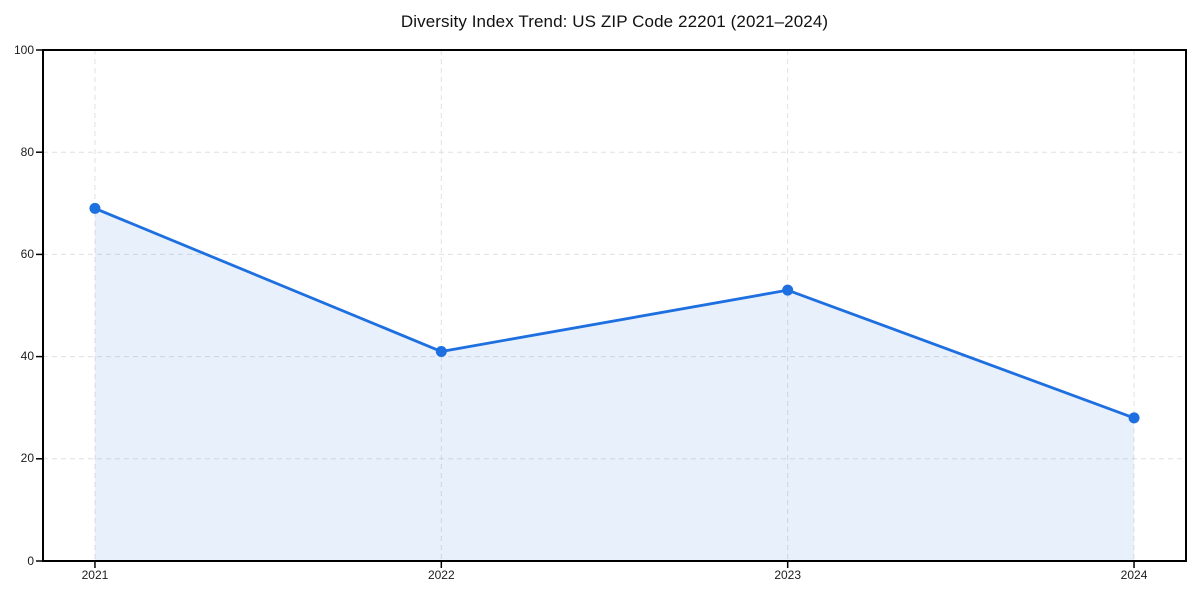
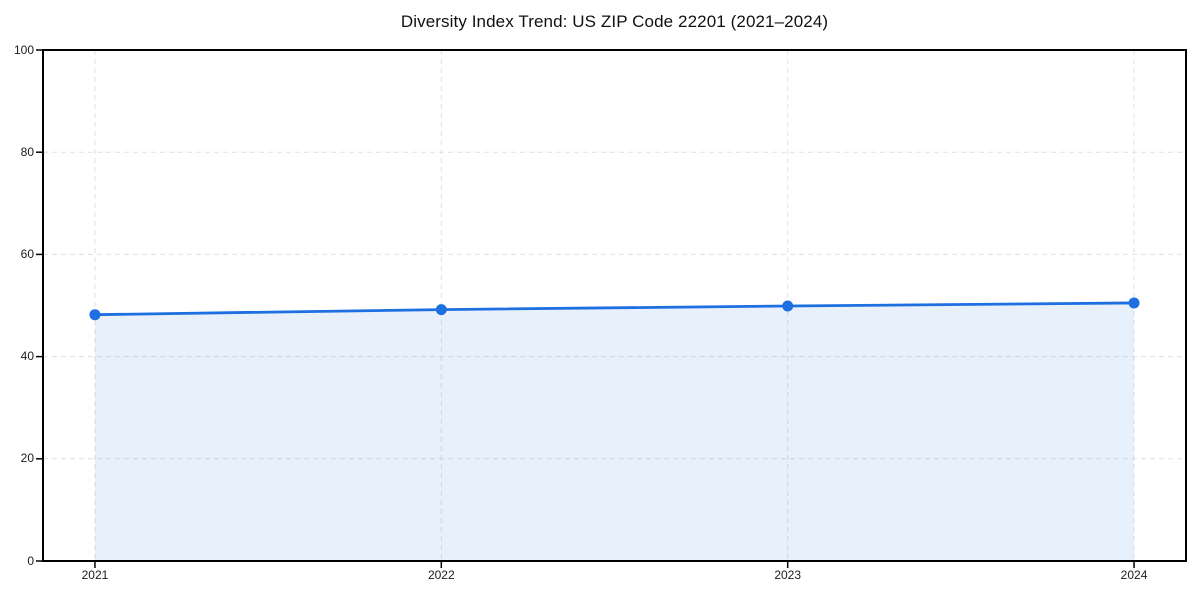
2021: 69 -> 48
2022: 41 -> 49
2023: 53 -> 50
2024: 28 -> 50
